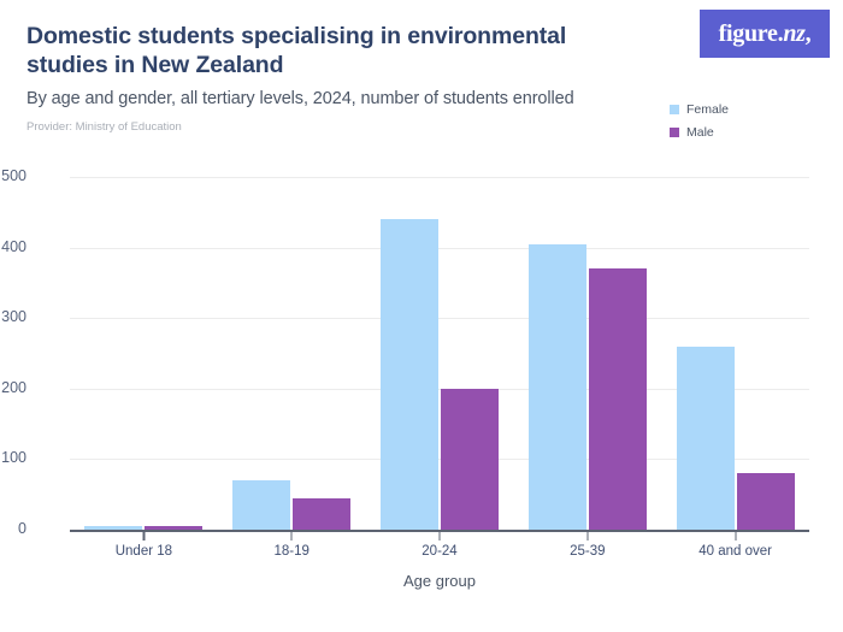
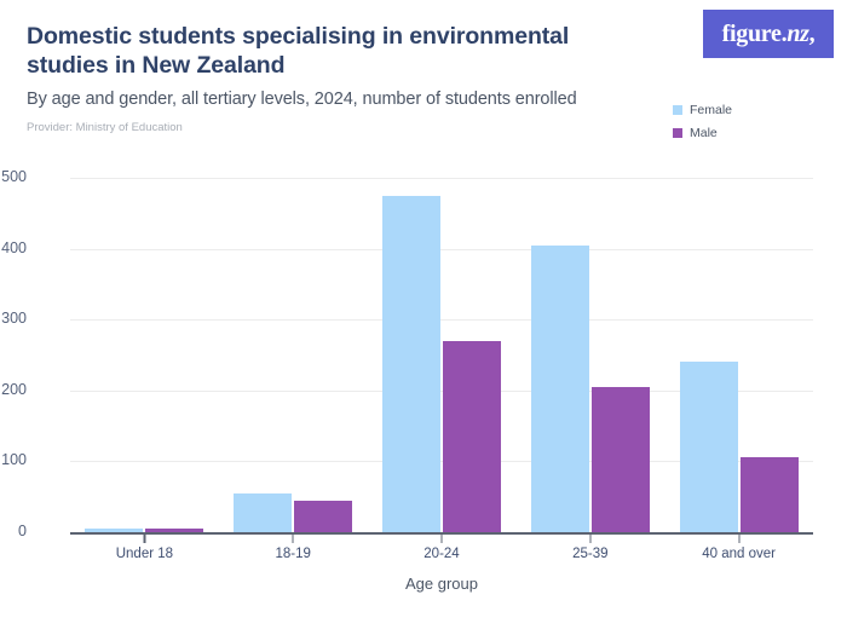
Female/18-19: 70 -> 60
Female/20-24: 440 -> 480
Male/20-24: 200 -> 270
Male/25-39: 370 -> 200
Female/40 and over: 260 -> 240
Male/40 and over: 80 -> 100
